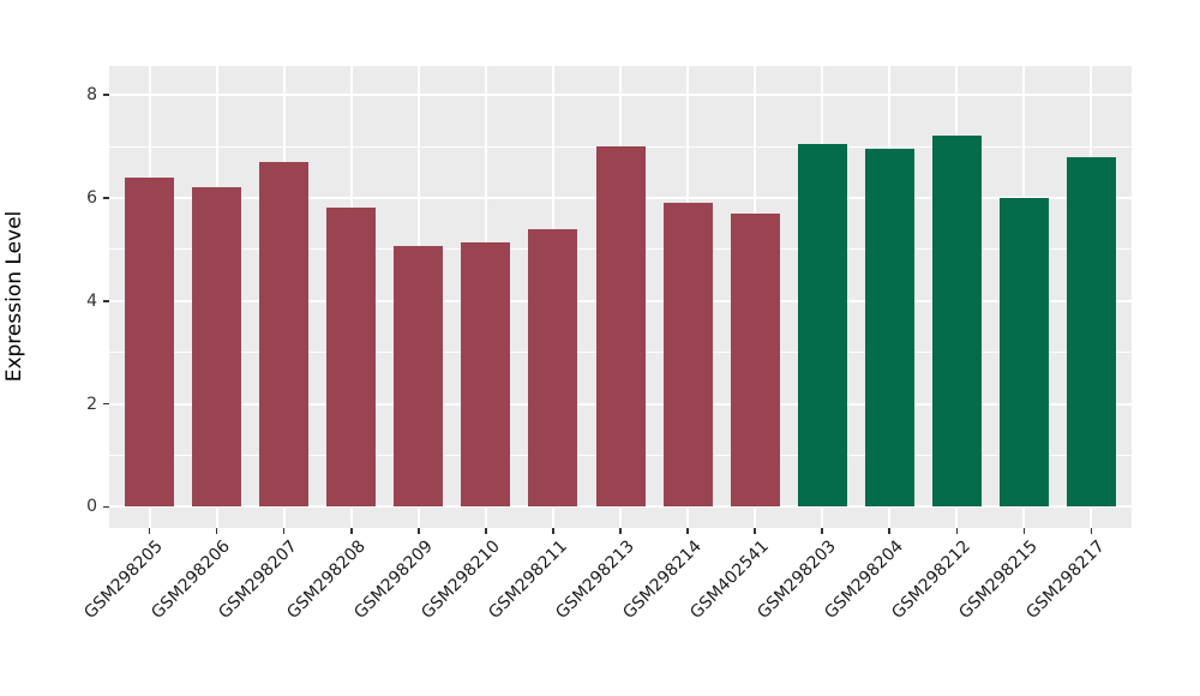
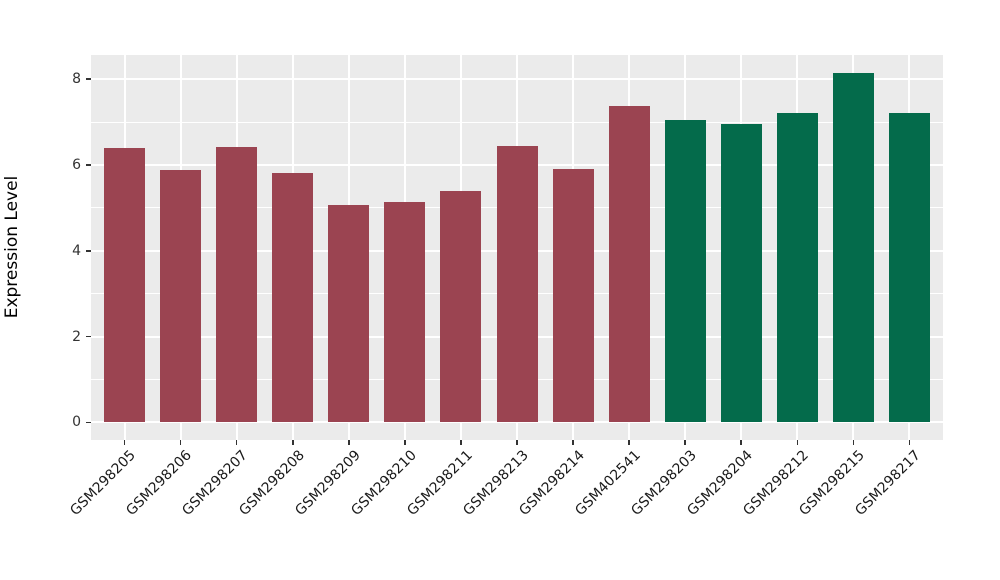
GSM298206: 6.2 -> 5.9
GSM298207: 6.7 -> 6.4
GSM298213: 7.0 -> 6.5
GSM402541: 5.7 -> 7.4
GSM298215: 6.0 -> 8.2
GSM298217: 6.8 -> 7.2
